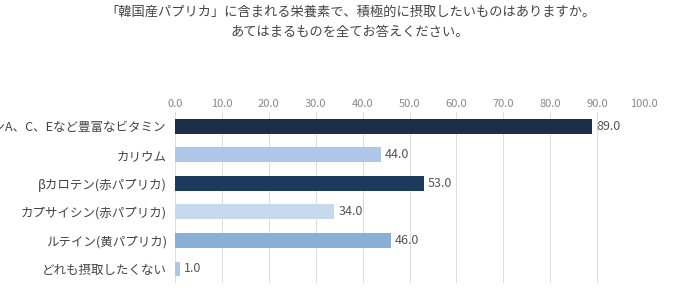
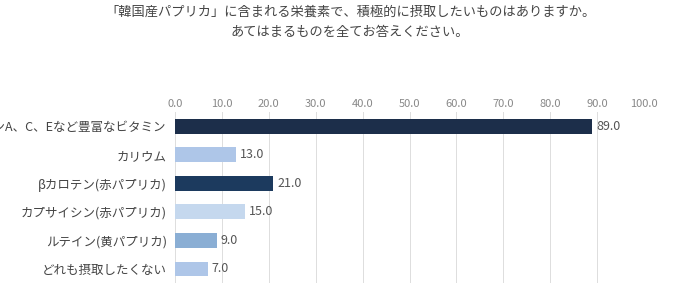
カリウム: 44.0 -> 13.0
βカロテン(赤パプリカ): 53.0 -> 21.0
カプサイシン(赤パプリカ): 34.0 -> 15.0
ルテイン(黄パプリカ): 46.0 -> 9.0
どれも摂取したくない: 1.0 -> 7.0
